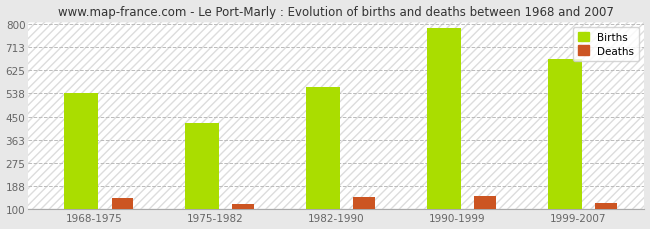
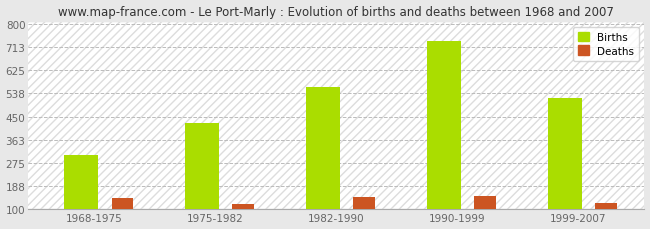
Births/1968-1975: 538 -> 305
Births/1990-1999: 787 -> 735
Births/1999-2007: 668 -> 520
